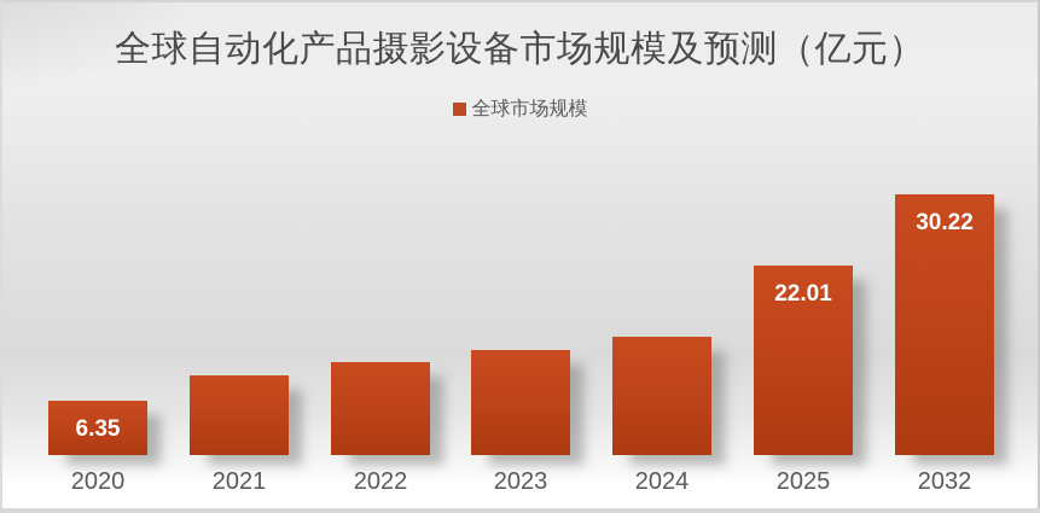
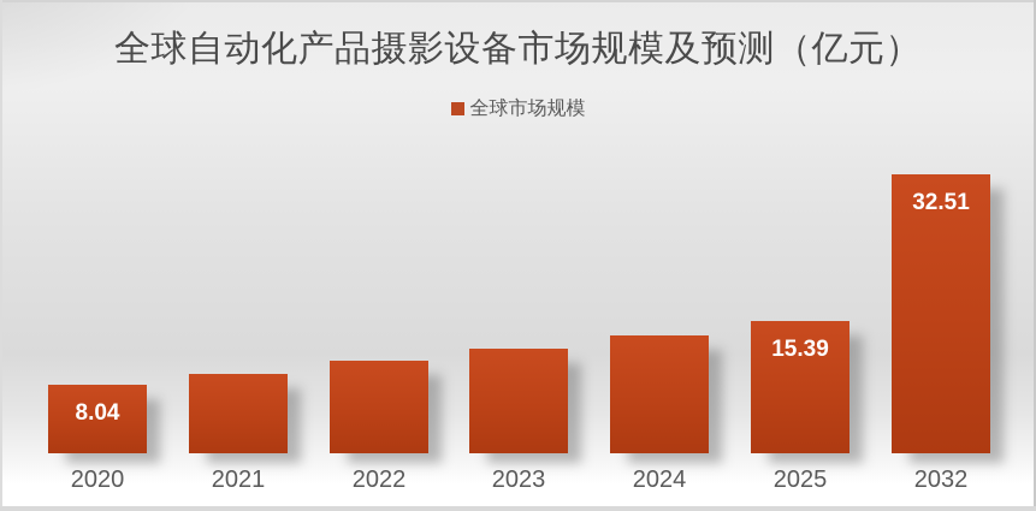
2020: 6.35 -> 8.04
2025: 22.01 -> 15.39
2032: 30.22 -> 32.51
